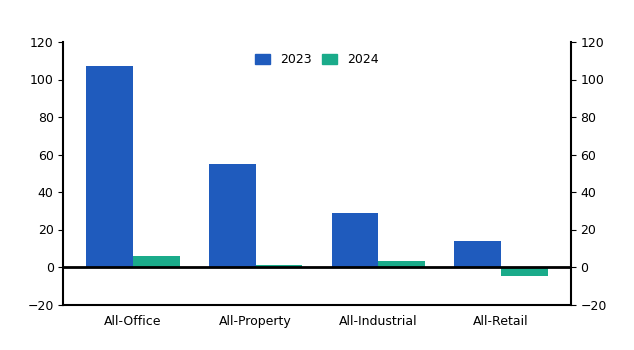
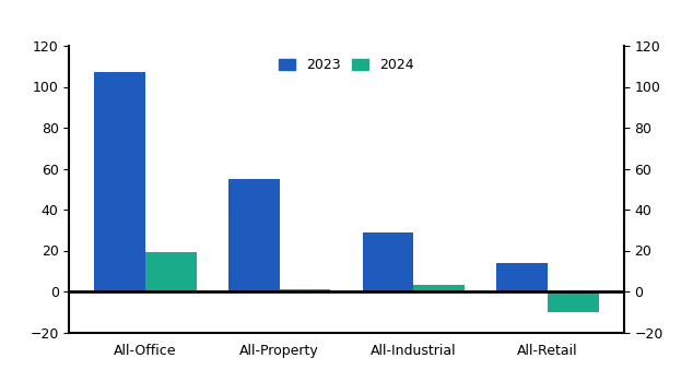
2024/All-Office: 6 -> 19
2024/All-Retail: -5 -> -10
